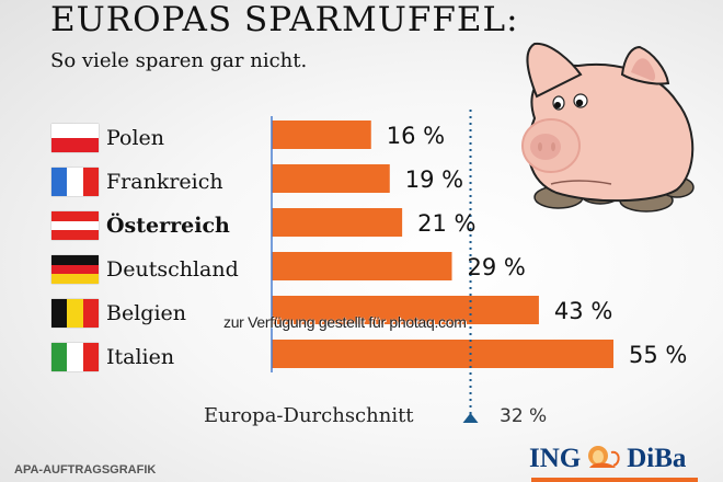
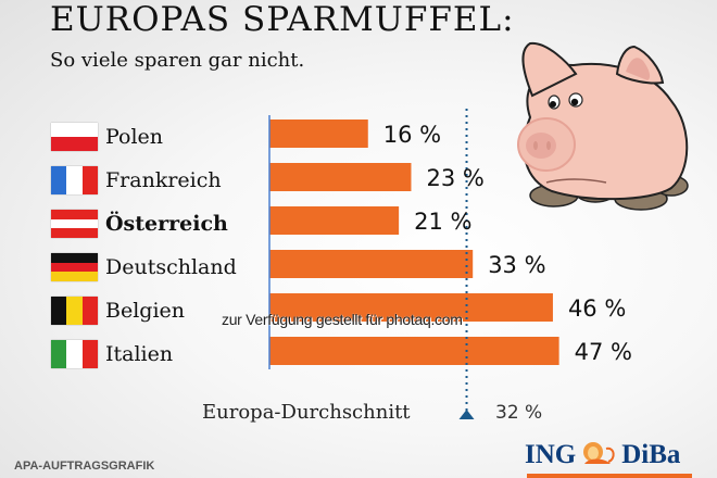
Frankreich: 19 -> 23
Deutschland: 29 -> 33
Belgien: 43 -> 46
Italien: 55 -> 47
